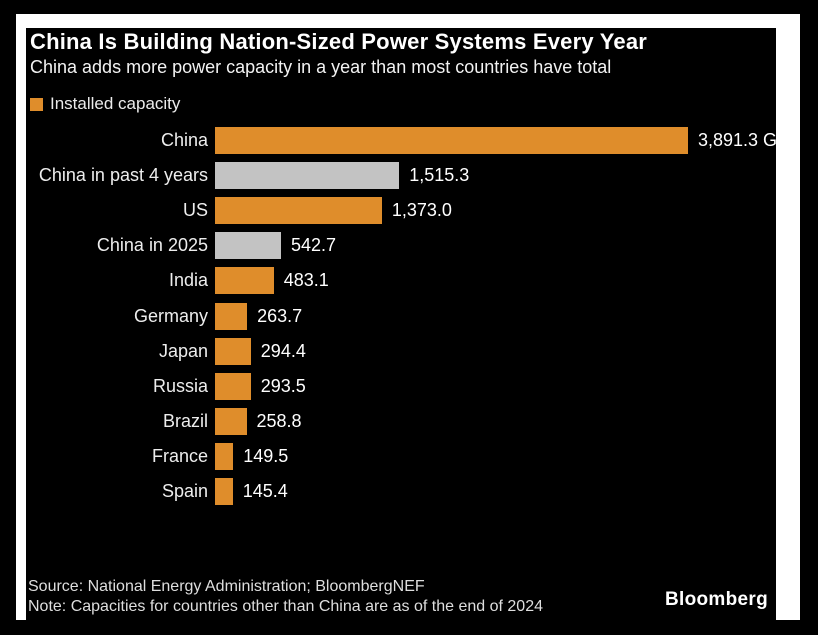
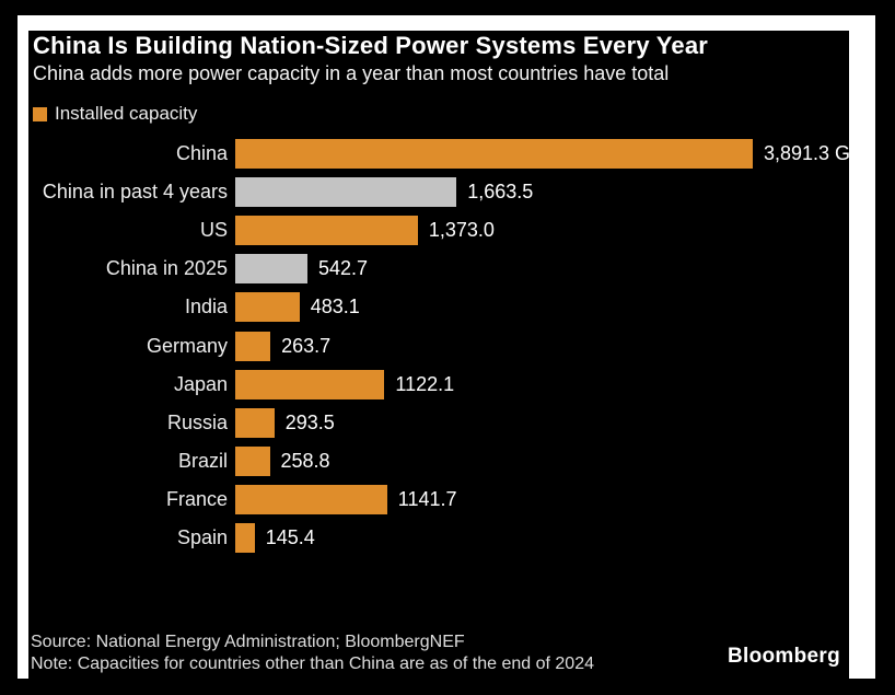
China in past 4 years: 1,515.3 -> 1,663.5
Japan: 294.4 -> 1122.1
France: 149.5 -> 1141.7
